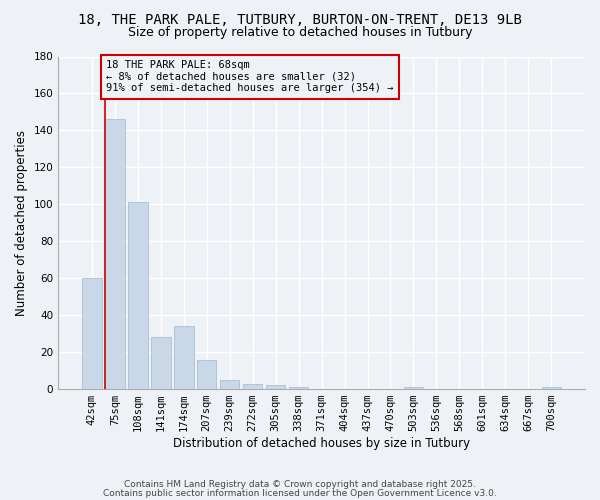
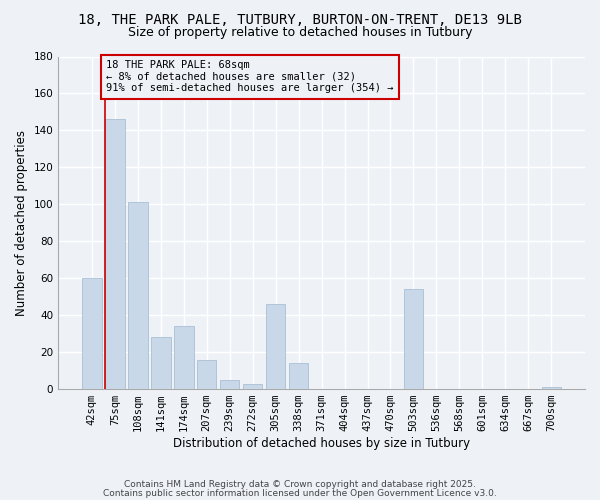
305sqm: 2 -> 46
338sqm: 1 -> 14
503sqm: 1 -> 54
